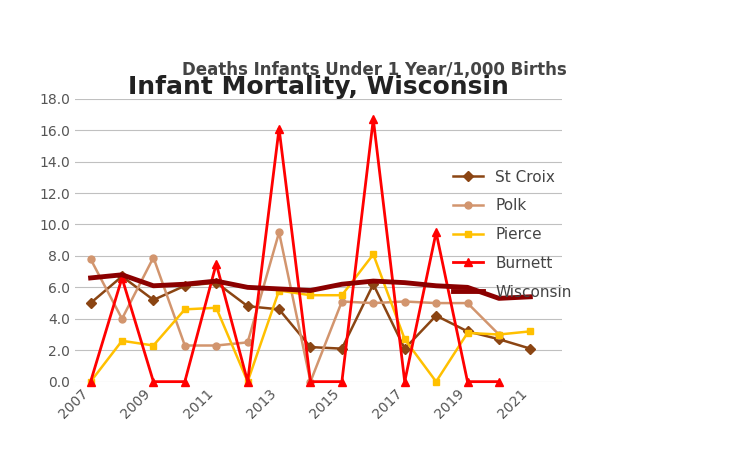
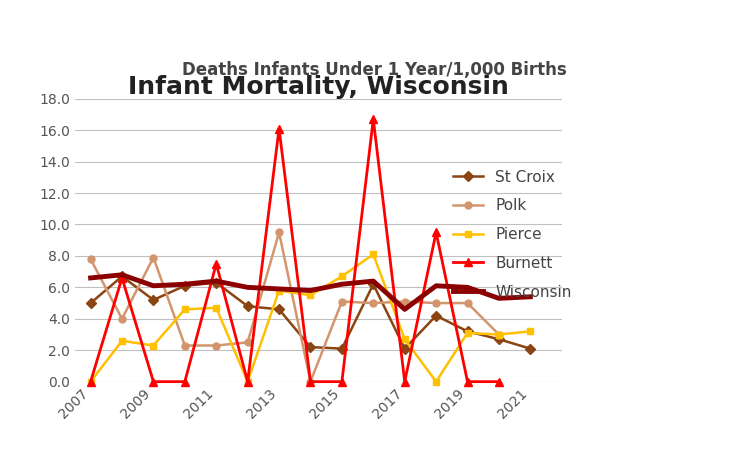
Pierce/2015: 5.5 -> 6.7
Wisconsin/2017: 6.3 -> 4.6
